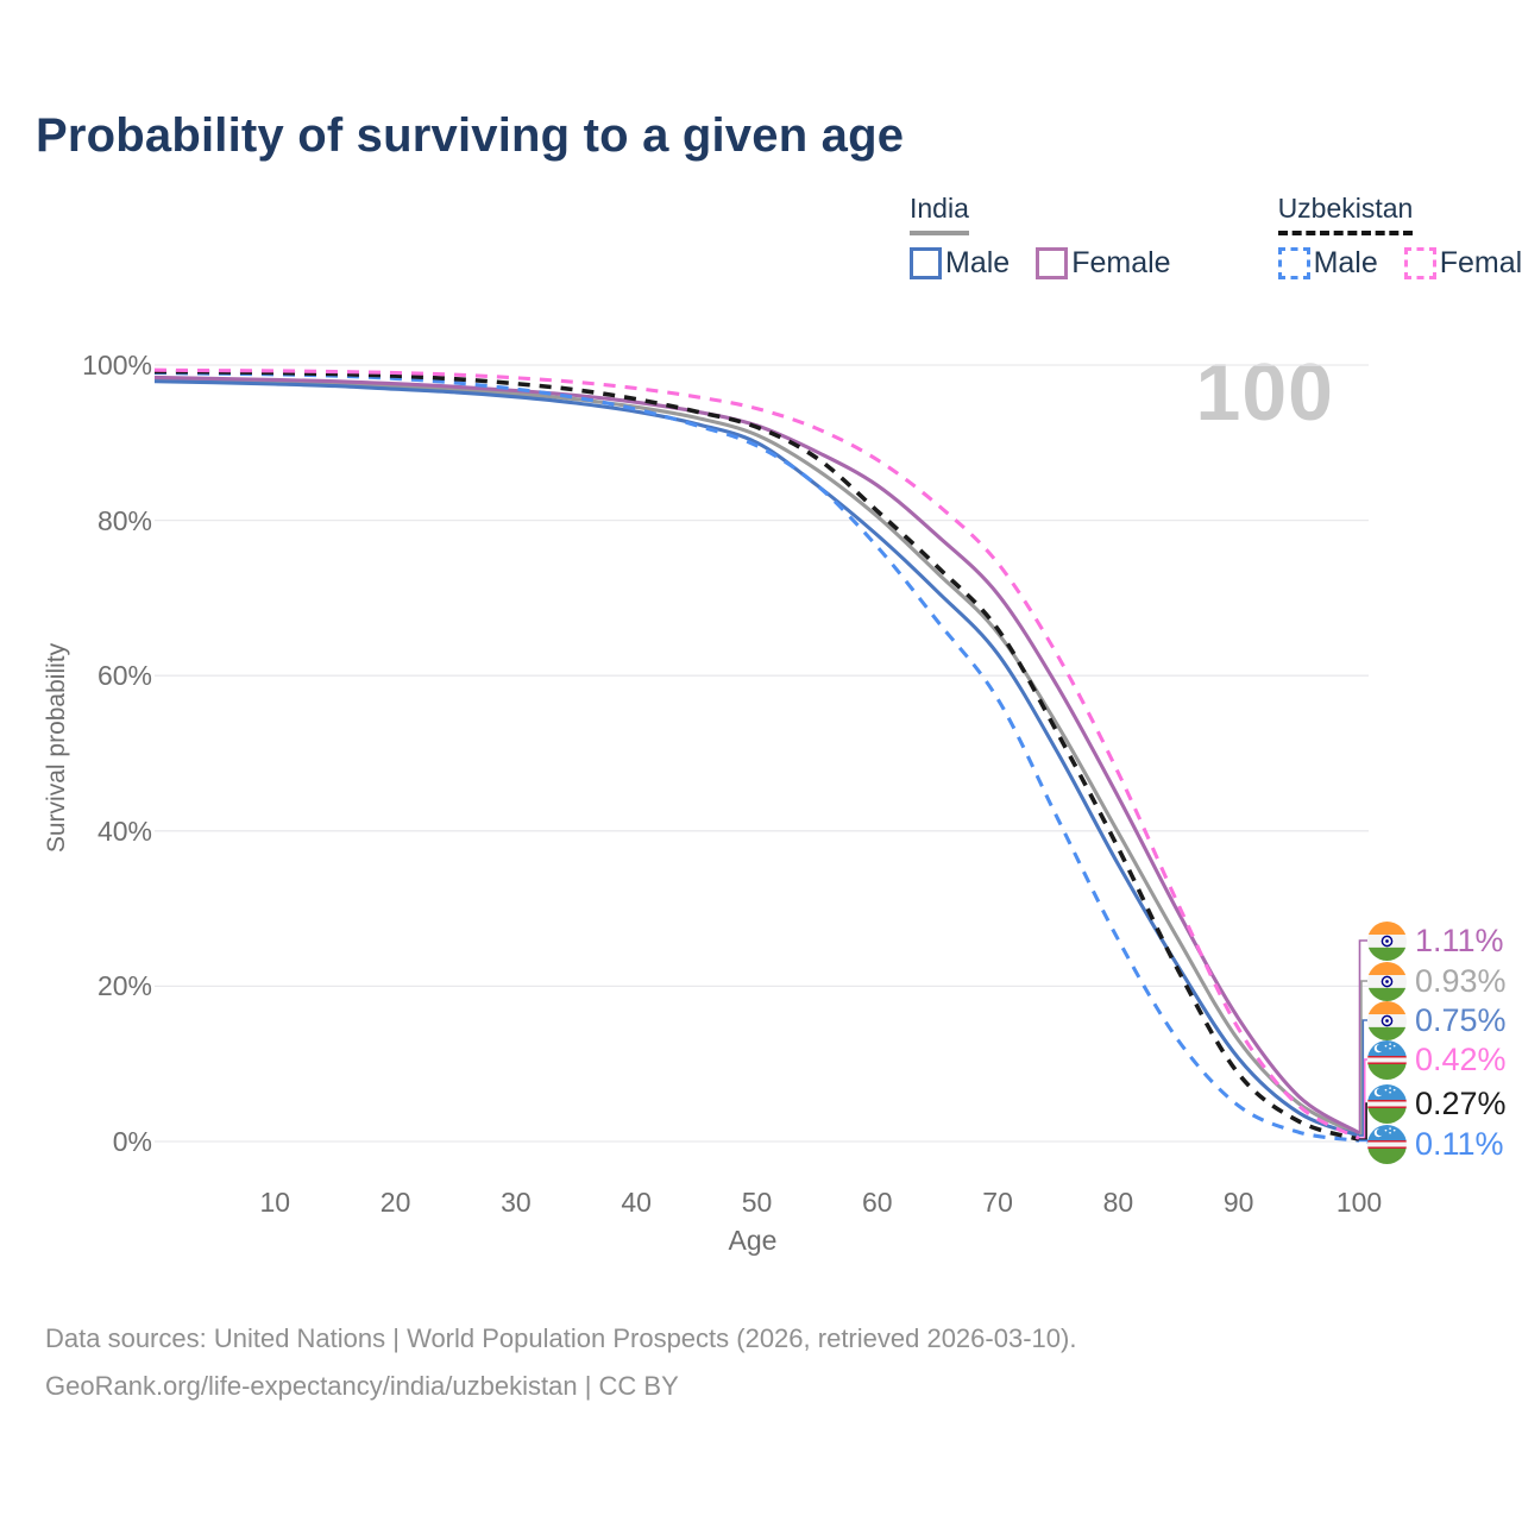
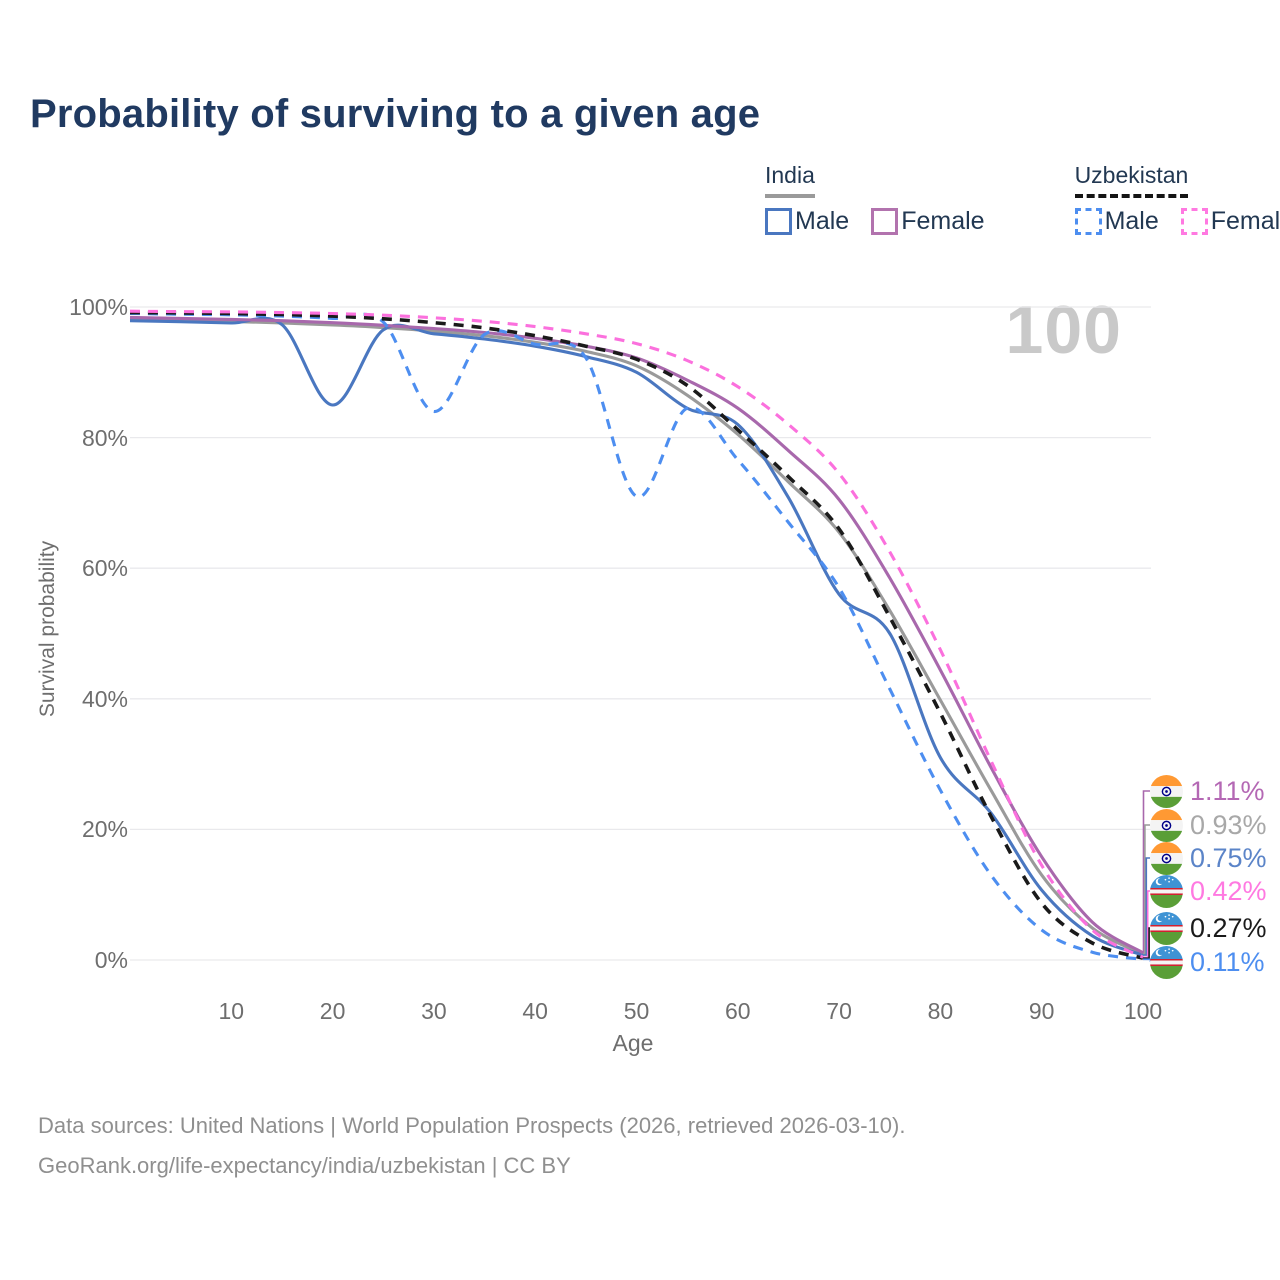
India Male/20: 97% -> 85%
Uzbekistan Male/30: 97% -> 84%
Uzbekistan Male/50: 90% -> 71%
India Male/60: 78% -> 82%
India Male/70: 63% -> 56%
India Male/80: 36% -> 31%
